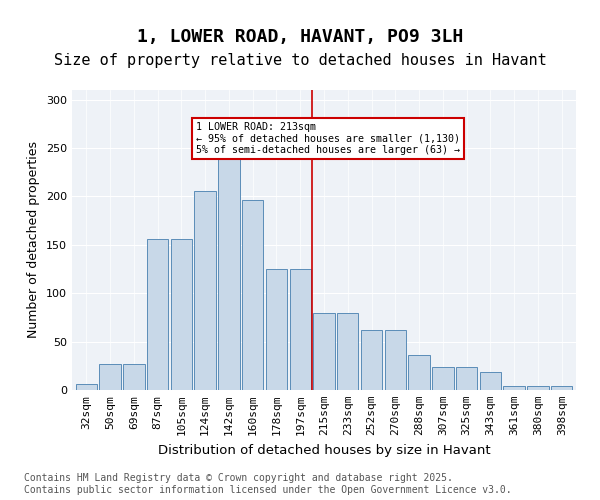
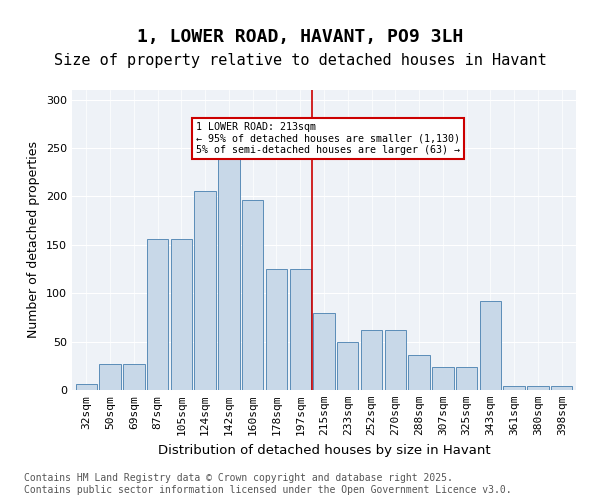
233sqm: 80 -> 50
343sqm: 19 -> 92
